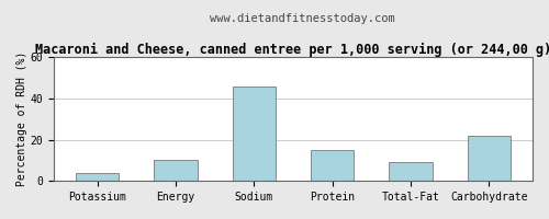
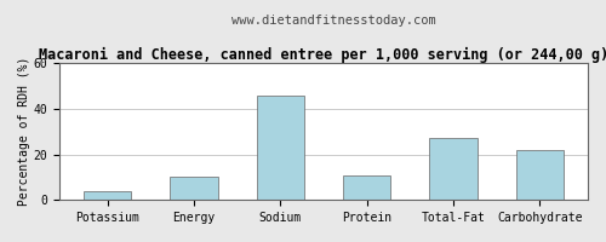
Protein: 15 -> 11
Total-Fat: 9 -> 27
